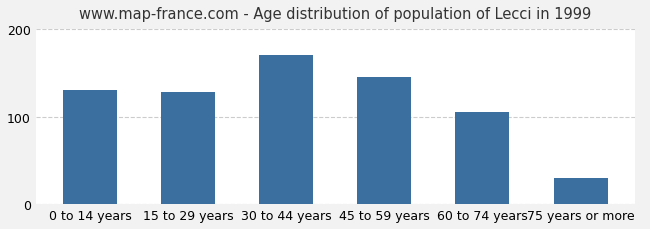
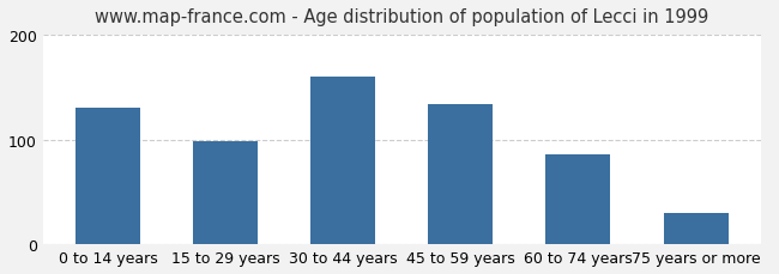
15 to 29 years: 128 -> 98
30 to 44 years: 170 -> 160
45 to 59 years: 145 -> 134
60 to 74 years: 105 -> 86
